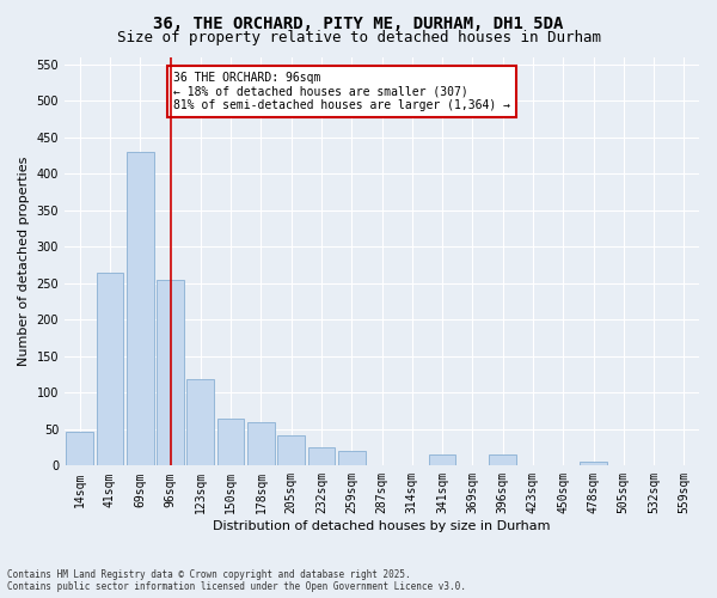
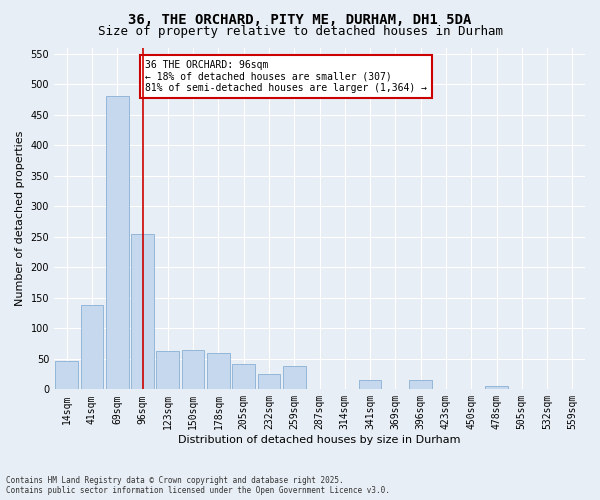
41sqm: 265 -> 138
69sqm: 430 -> 480
123sqm: 118 -> 62
259sqm: 20 -> 38
